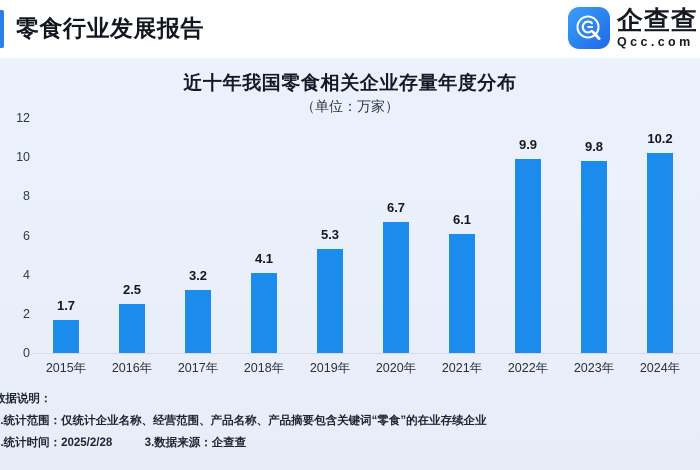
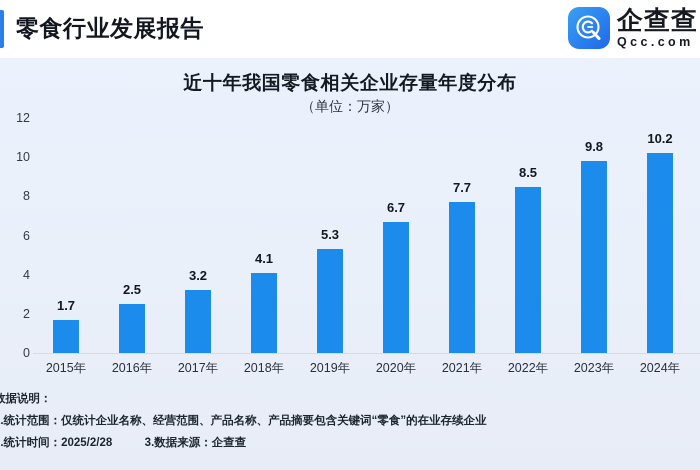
2021年: 6.1 -> 7.7
2022年: 9.9 -> 8.5
